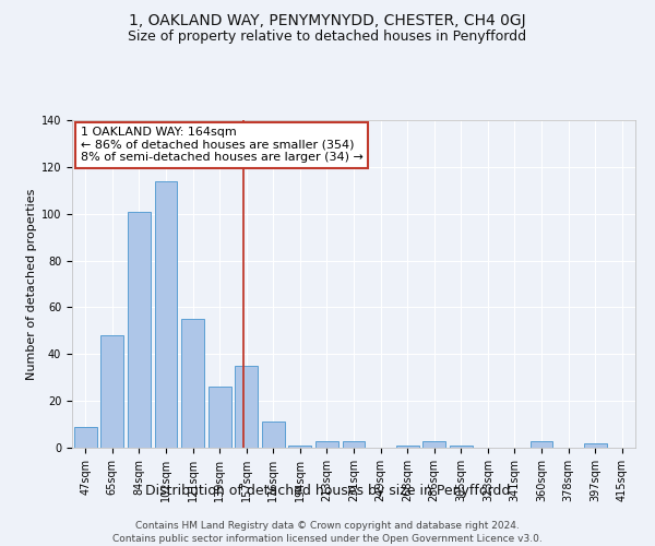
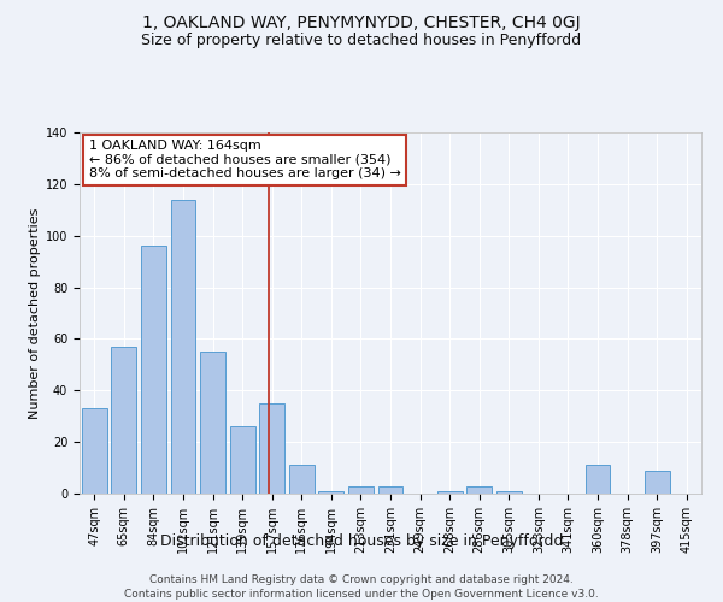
47sqm: 9 -> 33
65sqm: 48 -> 57
84sqm: 101 -> 96
360sqm: 3 -> 11
397sqm: 2 -> 9
